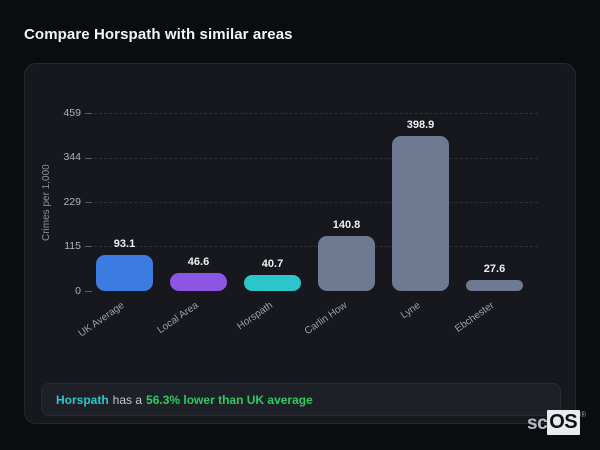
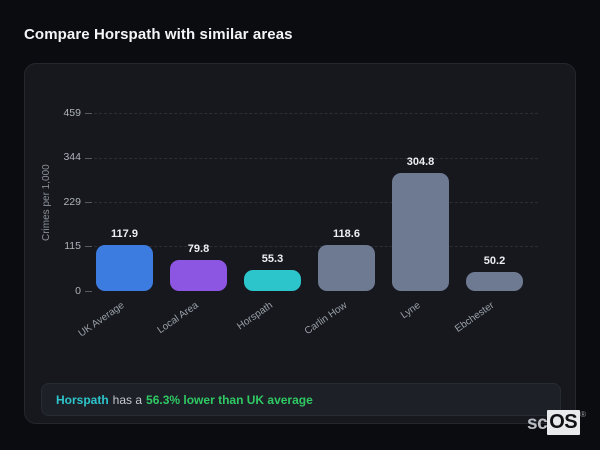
UK Average: 93.1 -> 117.9
Local Area: 46.6 -> 79.8
Horspath: 40.7 -> 55.3
Carlin How: 140.8 -> 118.6
Lyne: 398.9 -> 304.8
Ebchester: 27.6 -> 50.2
